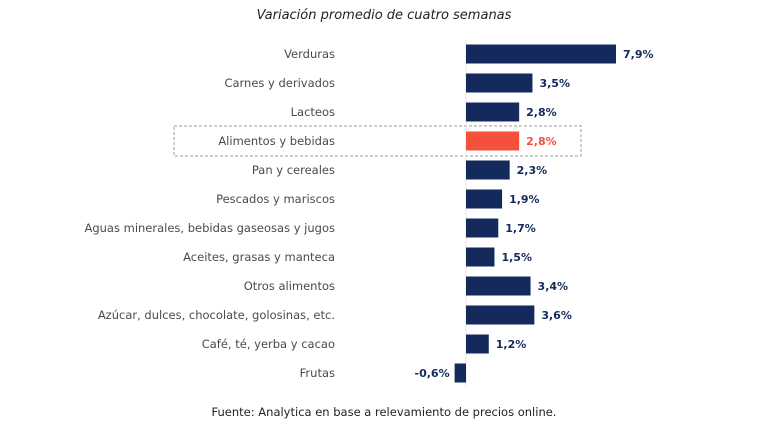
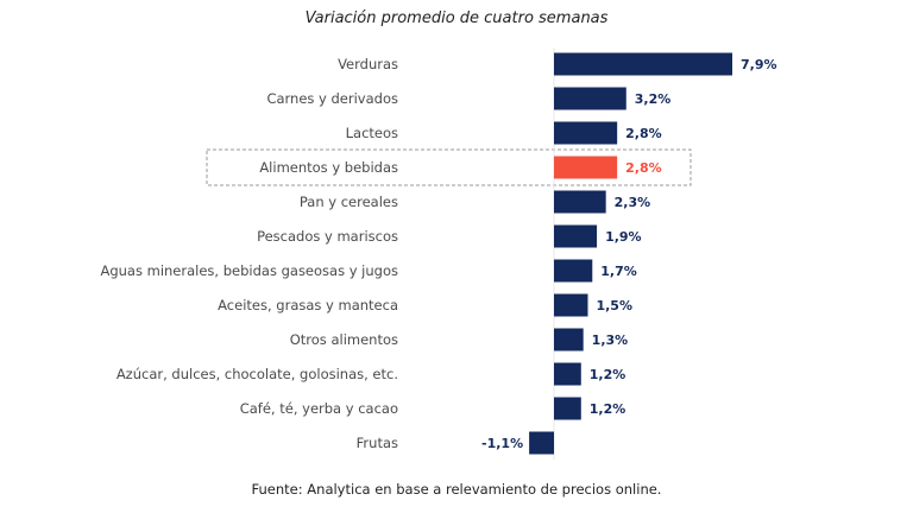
Carnes y derivados: 3,5% -> 3,2%
Otros alimentos: 3,4% -> 1,3%
Azúcar, dulces, chocolate, golosinas, etc.: 3,6% -> 1,2%
Frutas: -0,6% -> -1,1%
